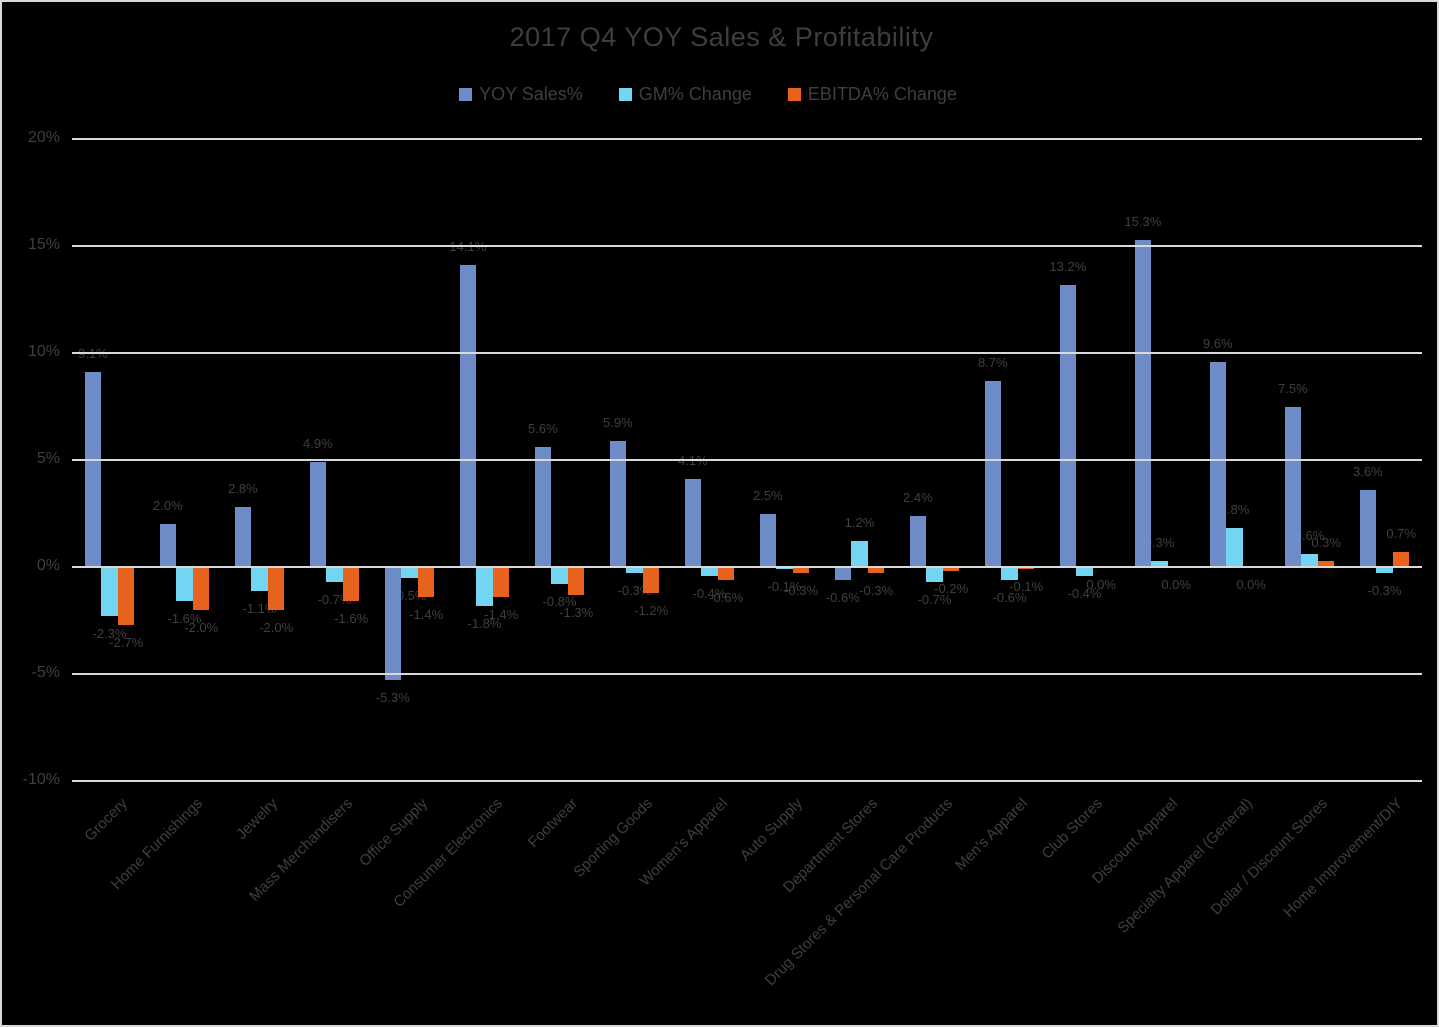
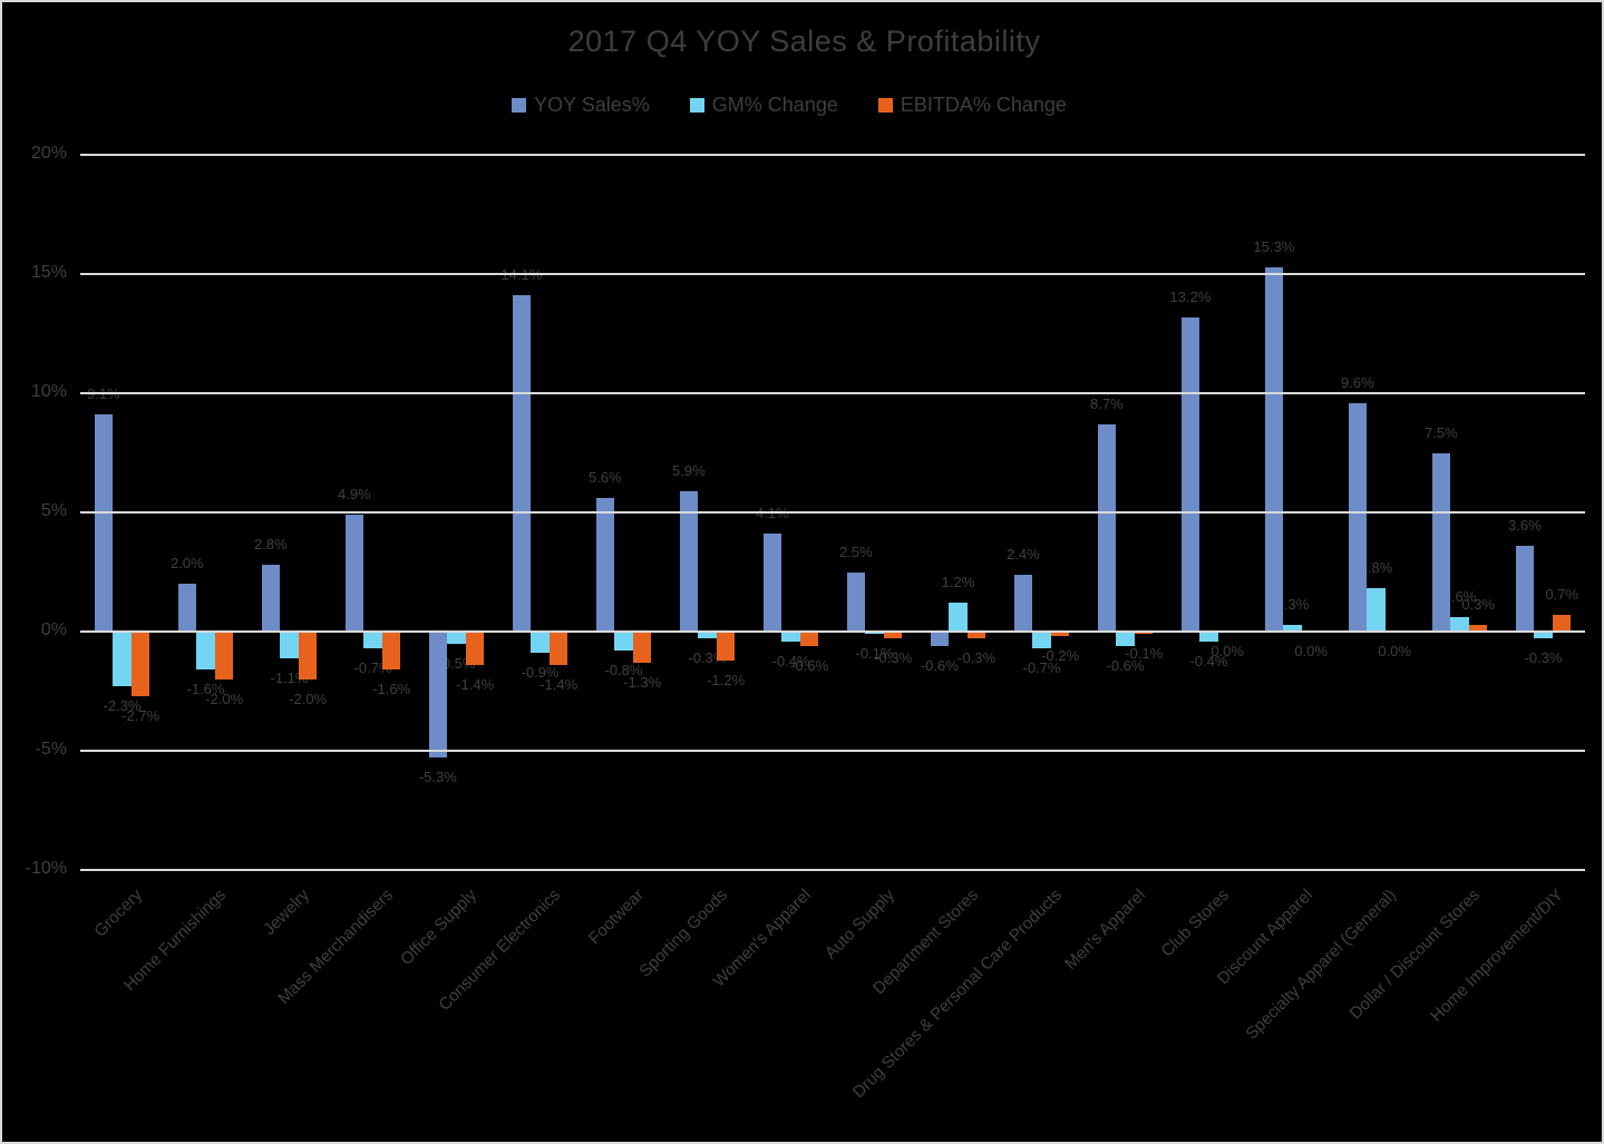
GM% Change/Consumer Electronics: -1.8% -> -0.9%
